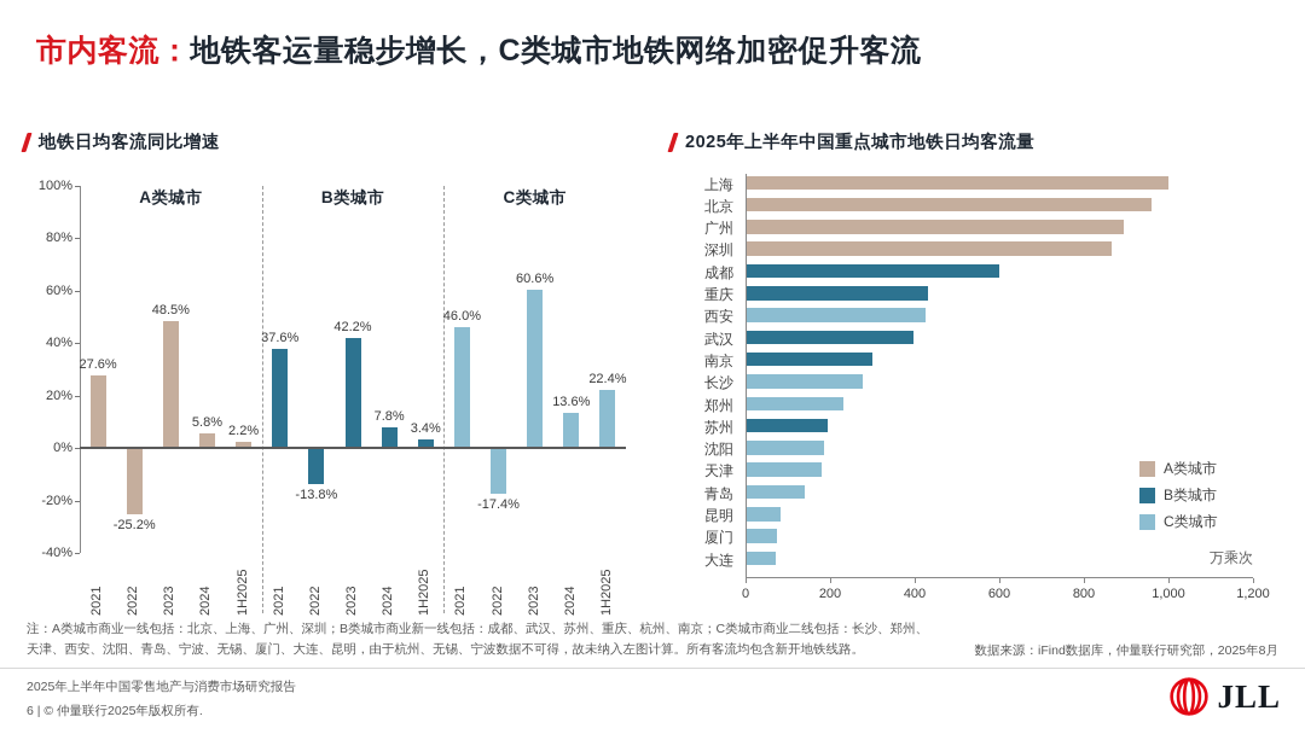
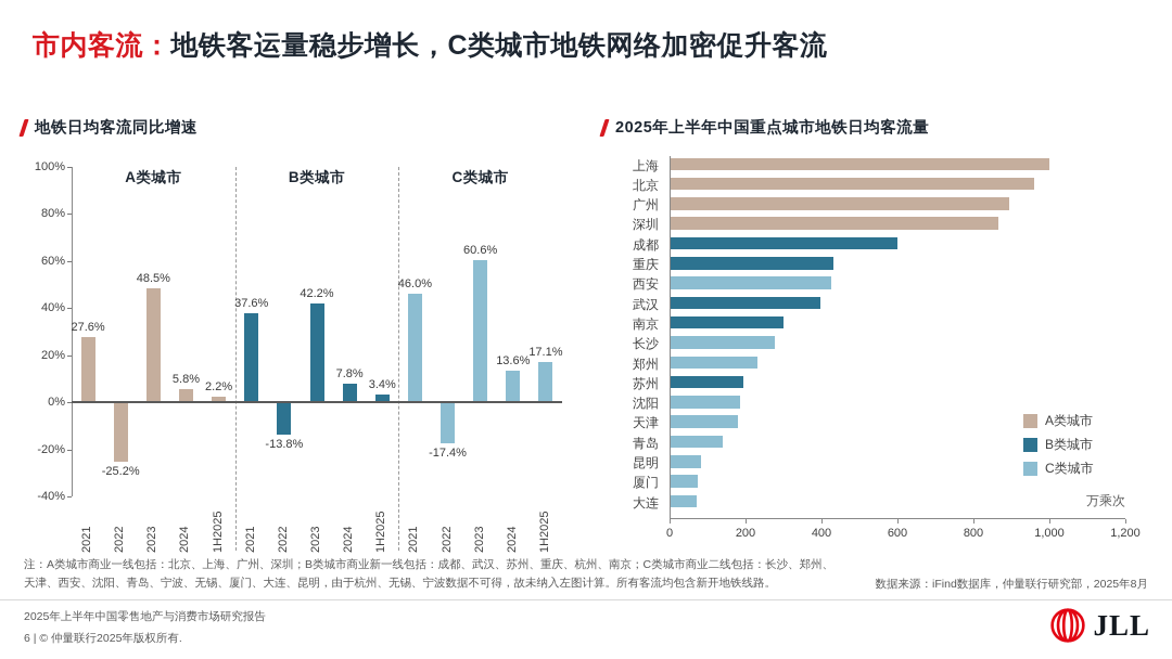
地铁日均客流同比增速/C类城市/1H2025: 22.4% -> 17.1%
